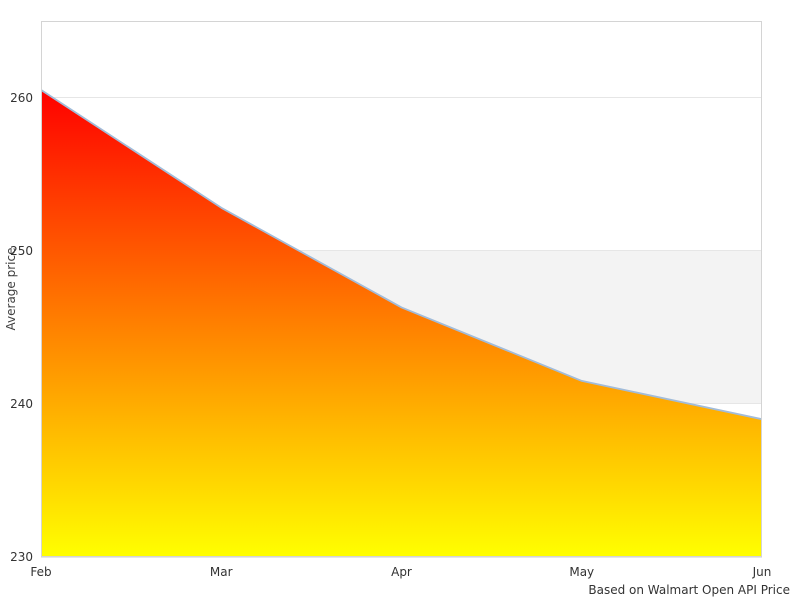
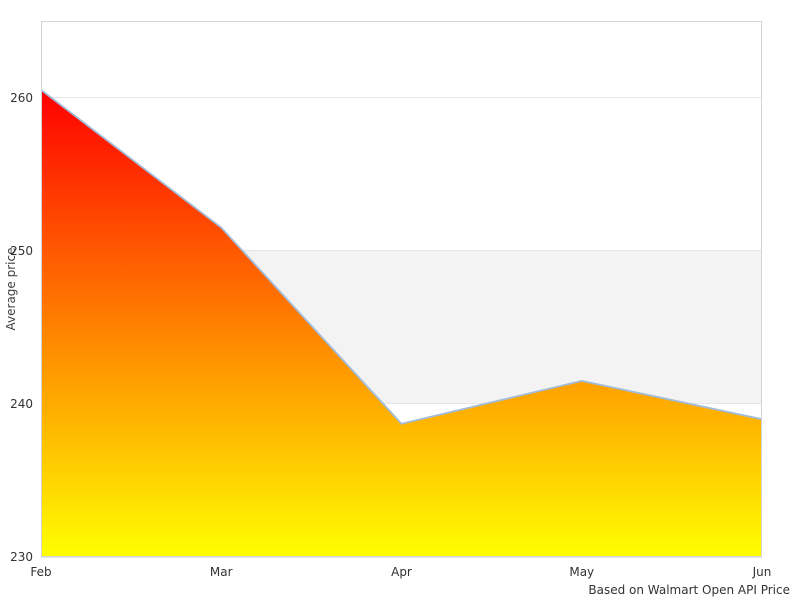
Mar: 252.8 -> 251.5
Apr: 246.3 -> 238.7
